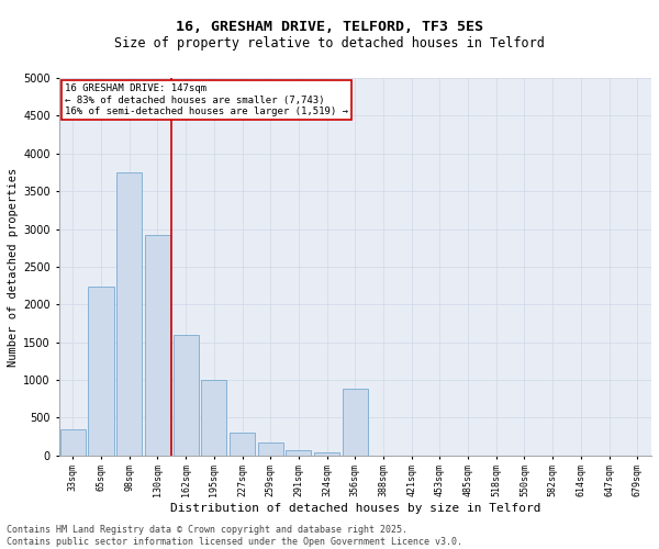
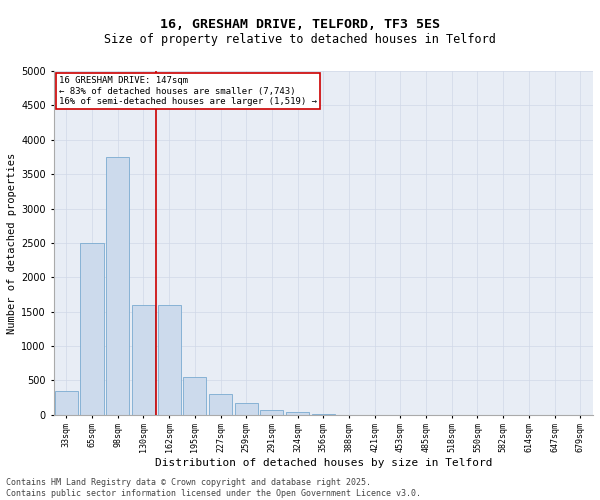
65sqm: 2240 -> 2500
130sqm: 2920 -> 1600
195sqm: 1000 -> 550
356sqm: 880 -> 20
